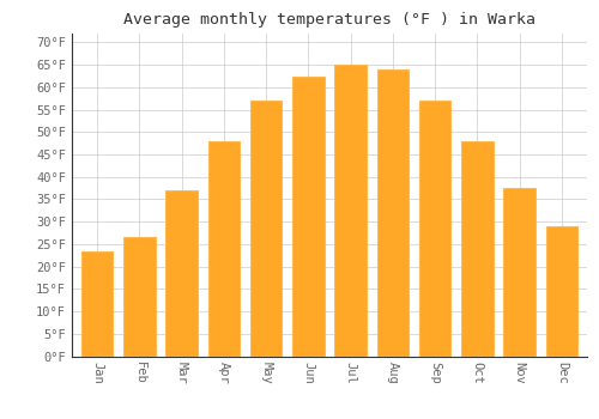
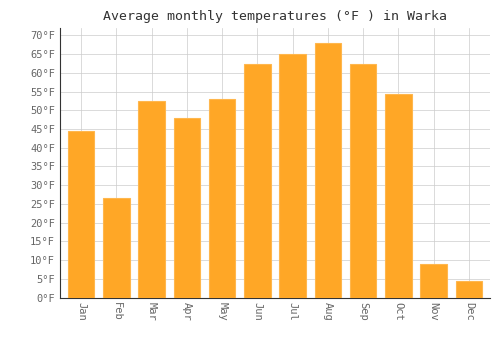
Jan: 23.5°F -> 44.5°F
Mar: 37.0°F -> 52.5°F
May: 57.0°F -> 53.0°F
Aug: 64.0°F -> 68.0°F
Sep: 57.0°F -> 62.5°F
Oct: 48.0°F -> 54.5°F
Nov: 37.5°F -> 9.0°F
Dec: 29.0°F -> 4.5°F
